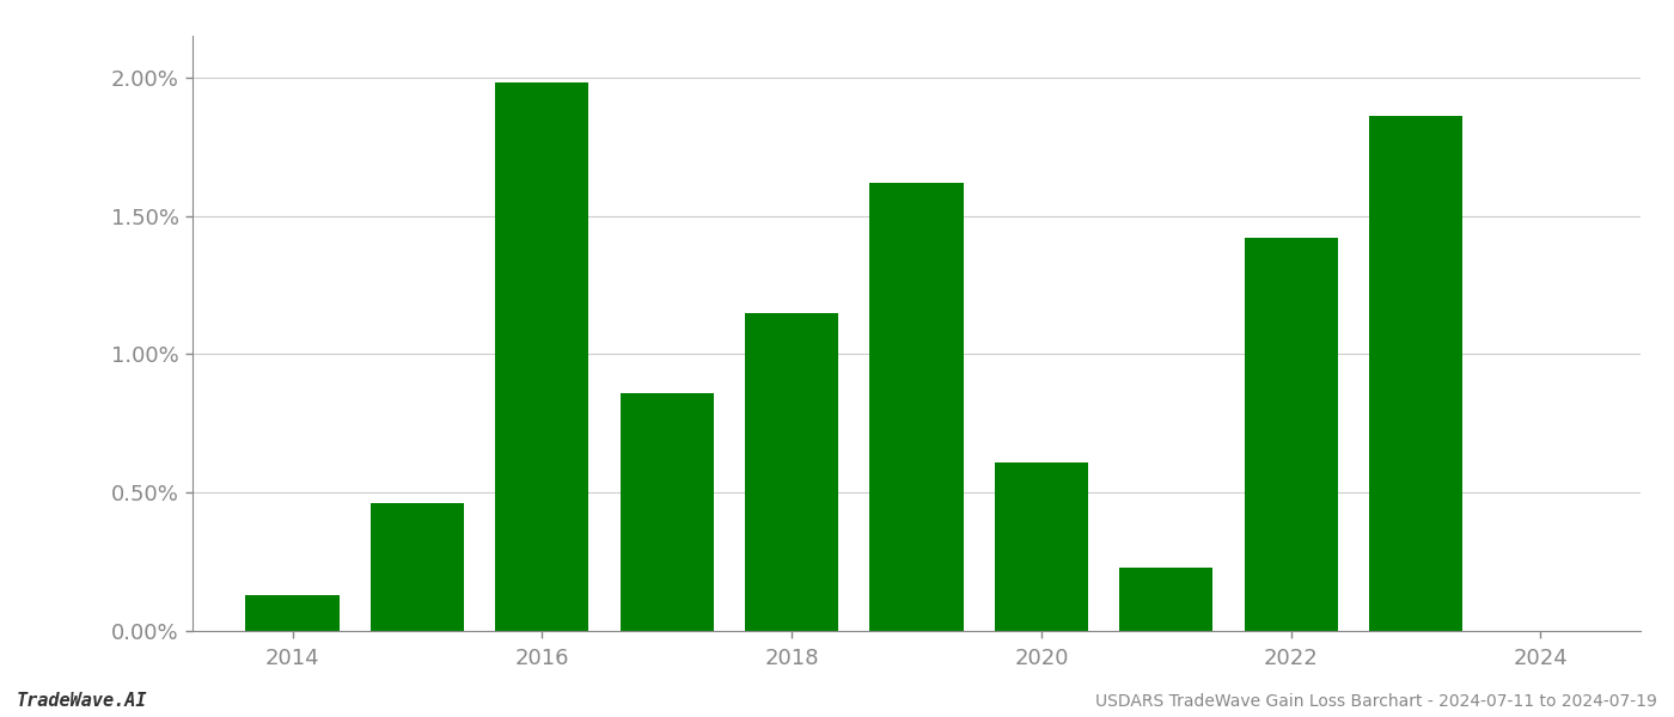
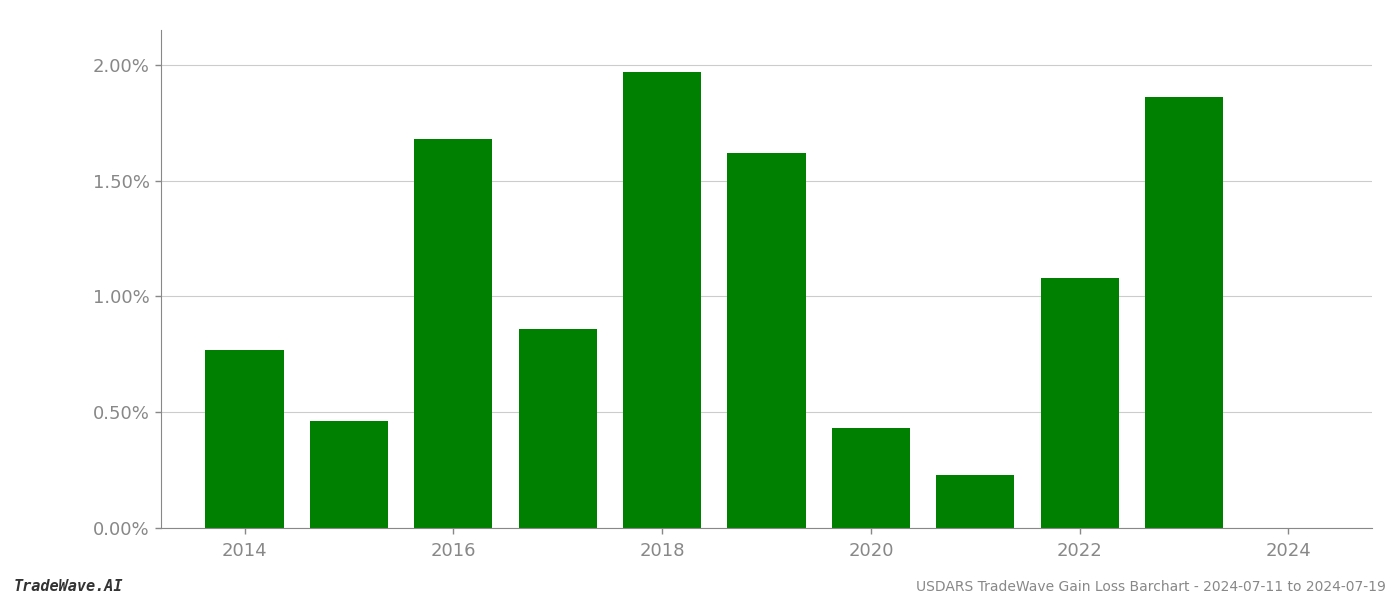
2014: 0.13% -> 0.77%
2016: 1.98% -> 1.68%
2018: 1.15% -> 1.97%
2020: 0.61% -> 0.43%
2022: 1.42% -> 1.08%
